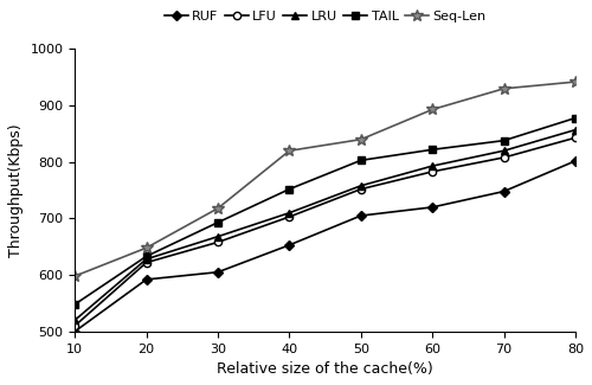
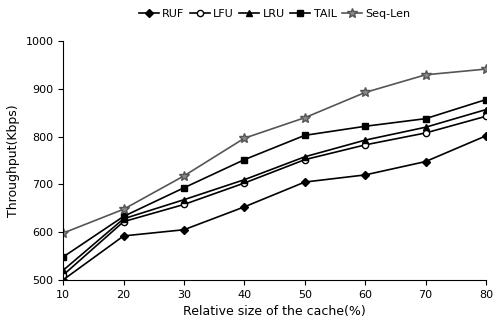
Seq-Len/40: 820 -> 797
